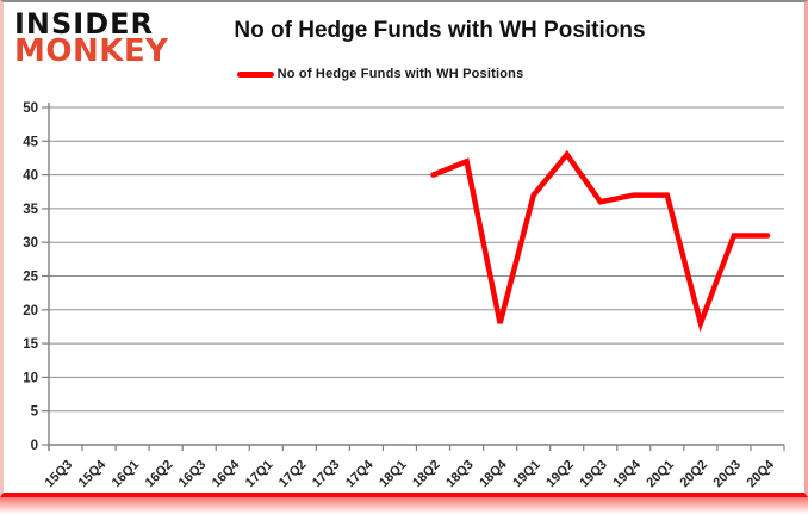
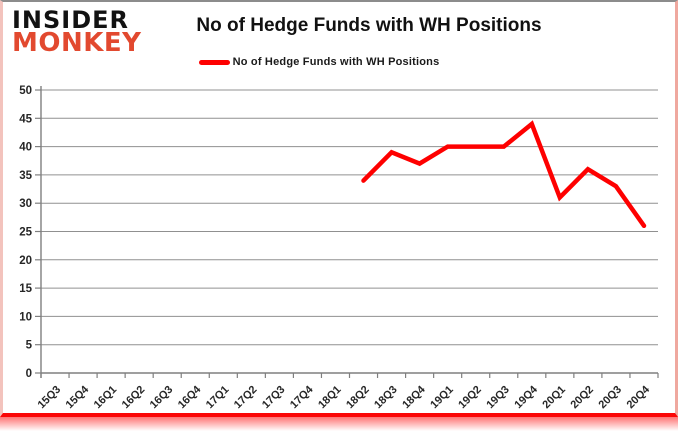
18Q2: 40 -> 34
18Q3: 42 -> 39
18Q4: 18 -> 37
19Q1: 37 -> 40
19Q2: 43 -> 40
19Q3: 36 -> 40
19Q4: 37 -> 44
20Q1: 37 -> 31
20Q2: 18 -> 36
20Q3: 31 -> 33
20Q4: 31 -> 26
